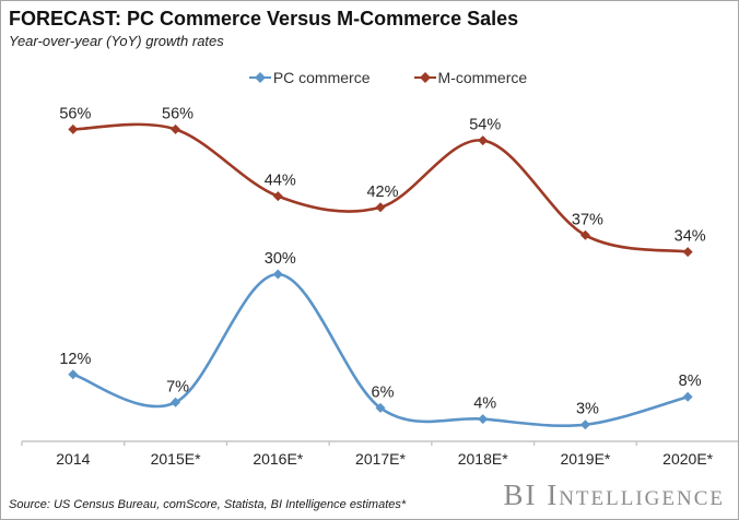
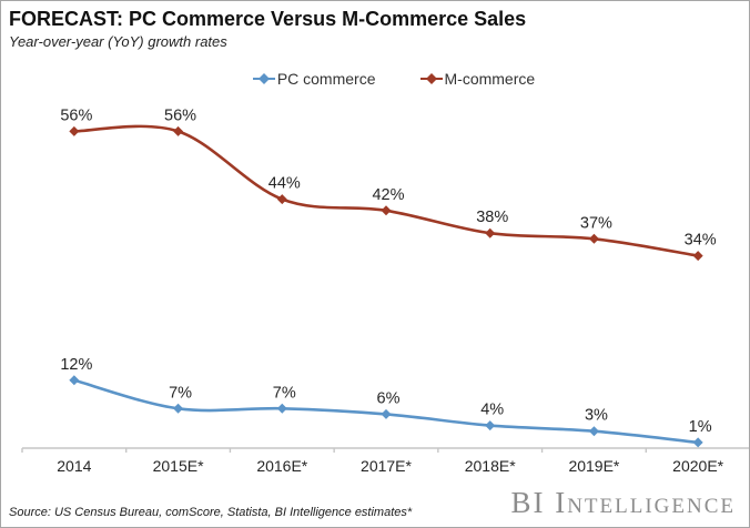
PC commerce/2016E*: 30% -> 7%
M-commerce/2018E*: 54% -> 38%
PC commerce/2020E*: 8% -> 1%
